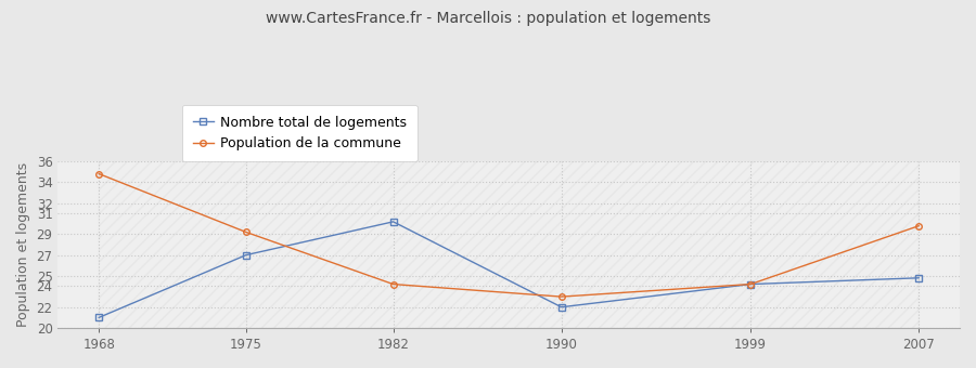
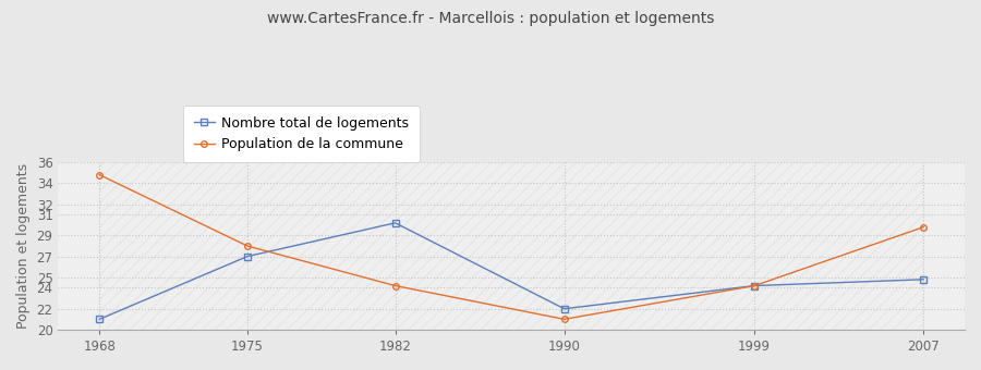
Population de la commune/1975: 29.2 -> 28.0
Population de la commune/1990: 23.0 -> 21.0
